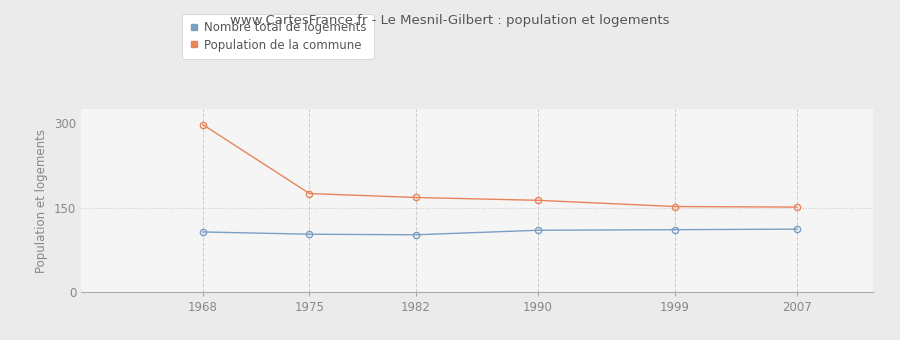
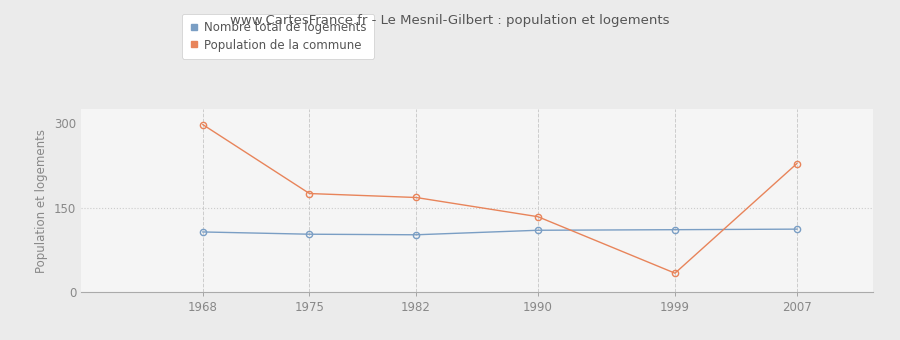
Population de la commune/1990: 163 -> 134
Population de la commune/1999: 152 -> 34
Population de la commune/2007: 151 -> 228
